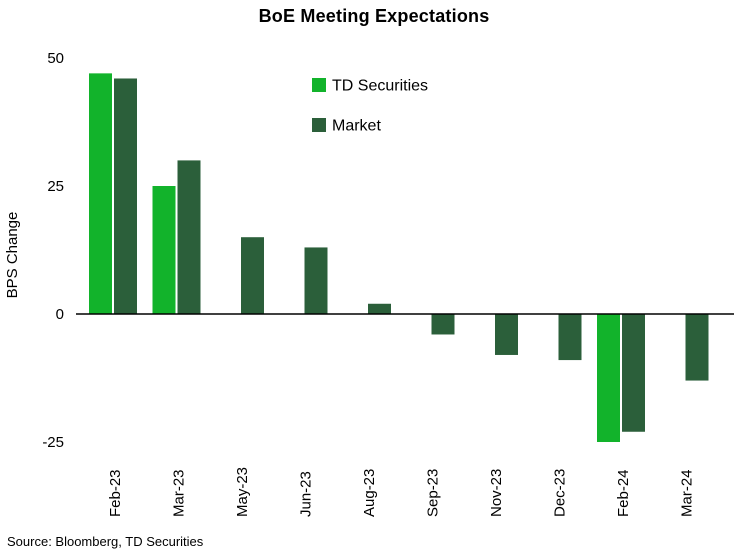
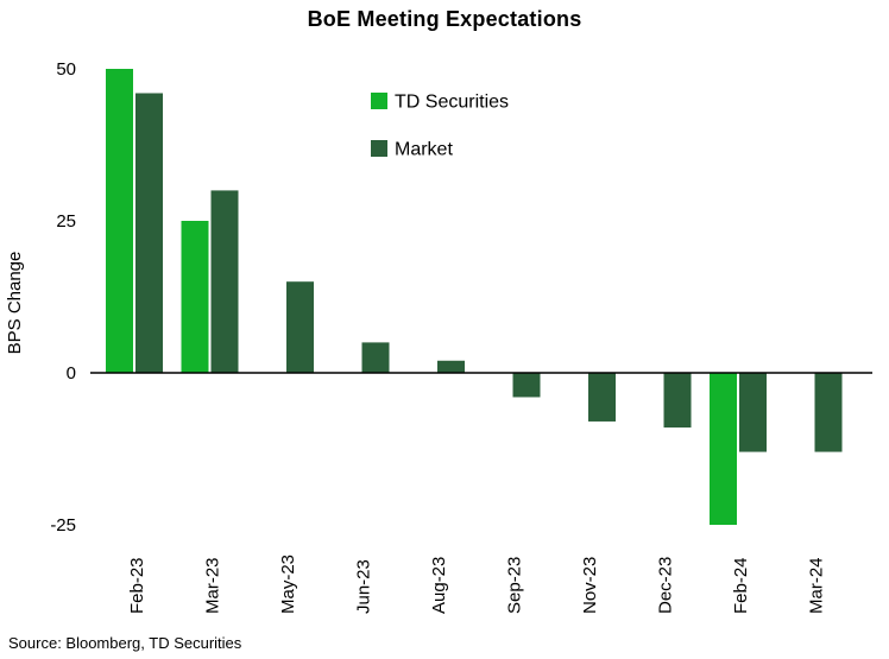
TD Securities/Feb-23: 47 -> 50
Market/Jun-23: 13 -> 5
Market/Feb-24: -23 -> -13
